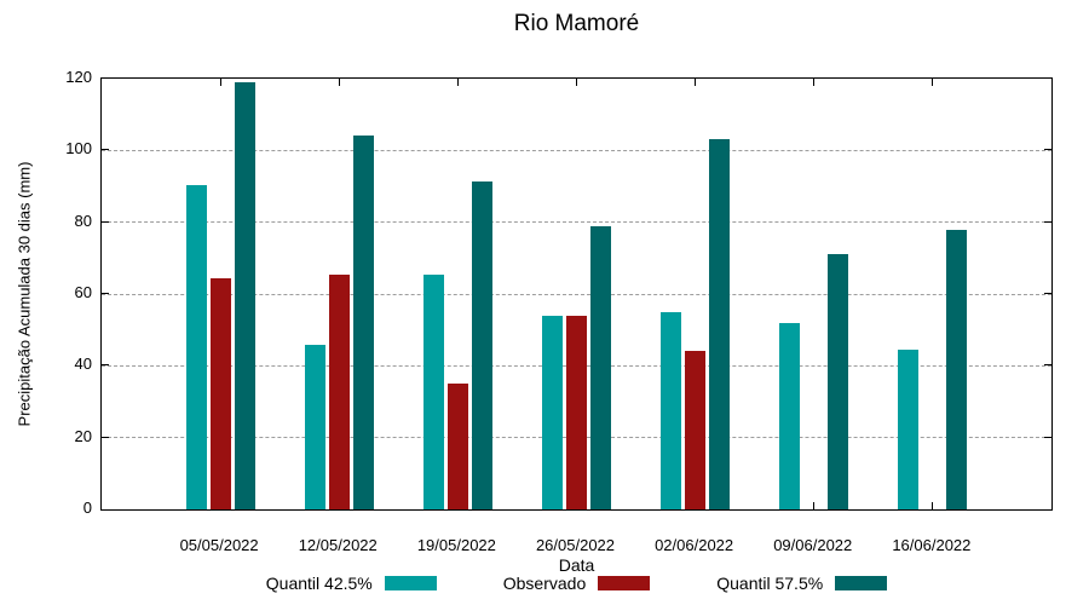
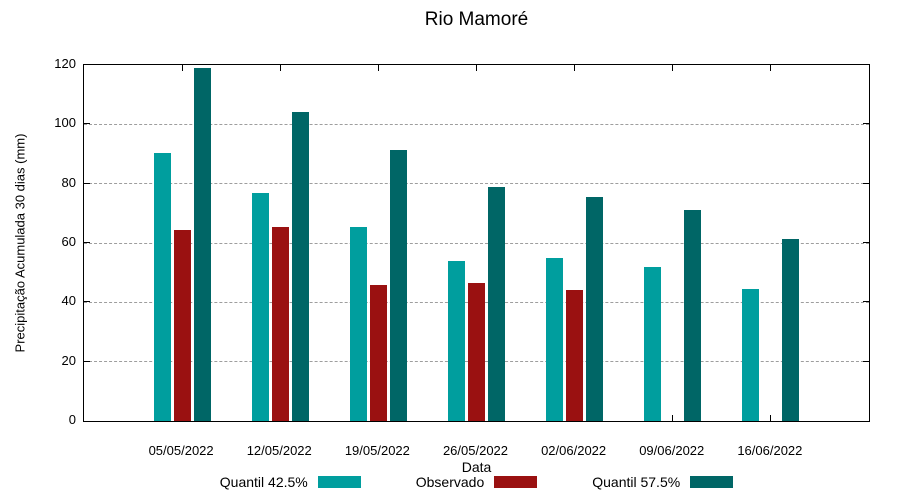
Quantil 42.5%/12/05/2022: 46 -> 77
Observado/19/05/2022: 35 -> 46
Observado/26/05/2022: 54 -> 46
Quantil 57.5%/02/06/2022: 103 -> 76
Quantil 57.5%/16/06/2022: 78 -> 62
